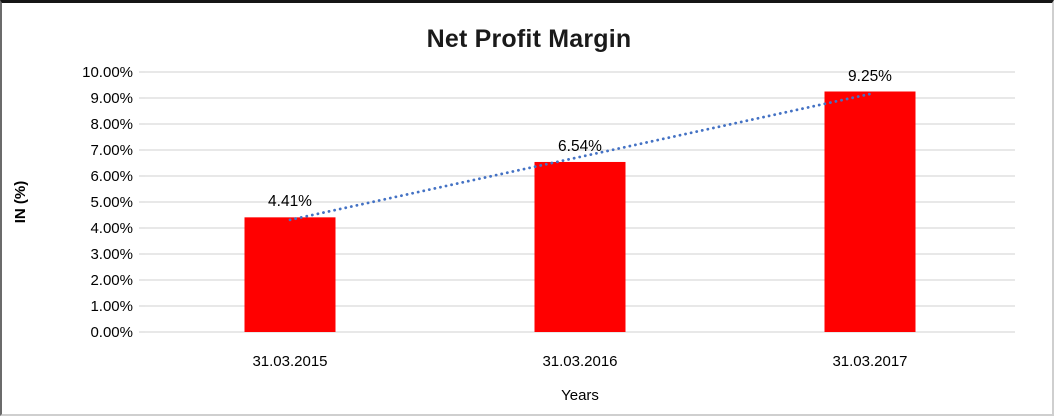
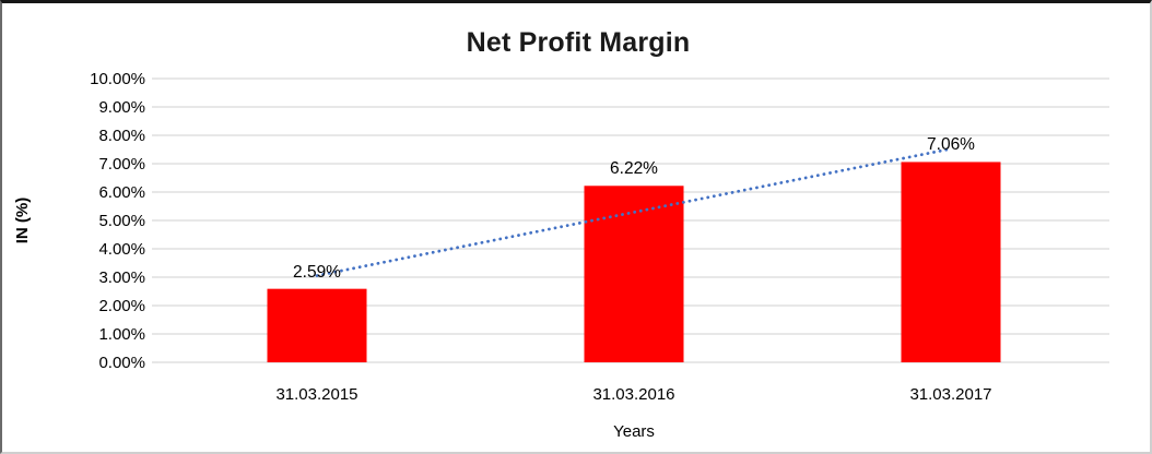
31.03.2015: 4.41% -> 2.59%
31.03.2016: 6.54% -> 6.22%
31.03.2017: 9.25% -> 7.06%
